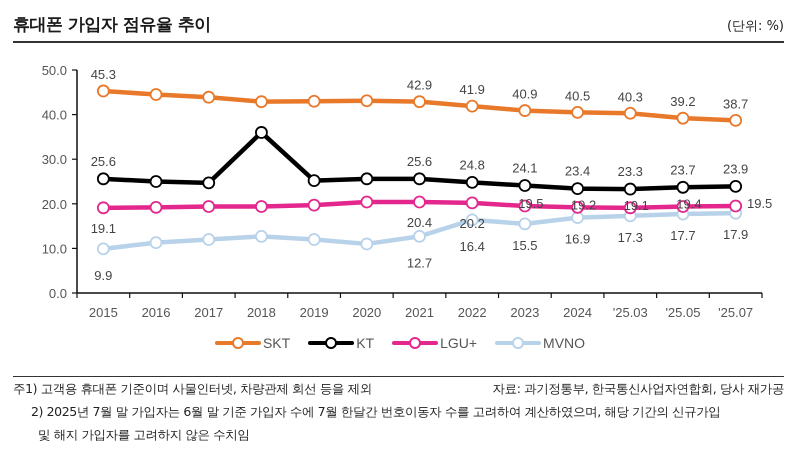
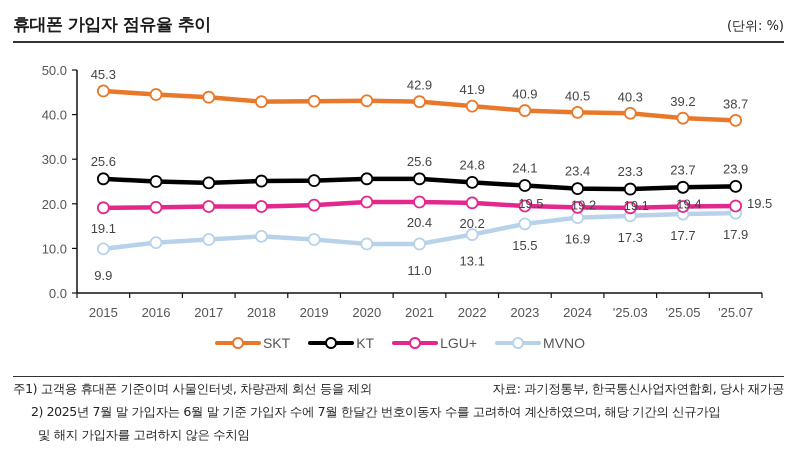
KT/2018: 36 -> 25
MVNO/2021: 12.7 -> 11.0
MVNO/2022: 16.4 -> 13.1
